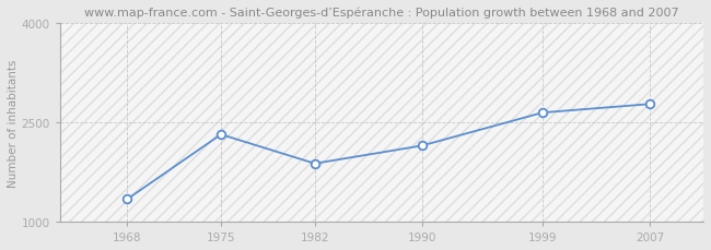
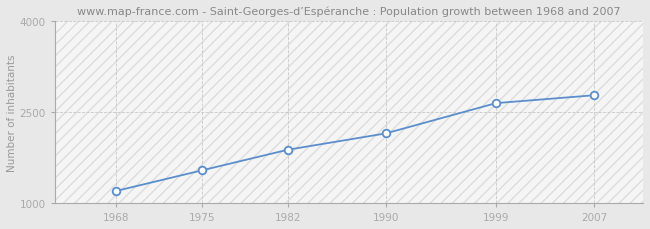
1968: 1340 -> 1200
1975: 2320 -> 1540
